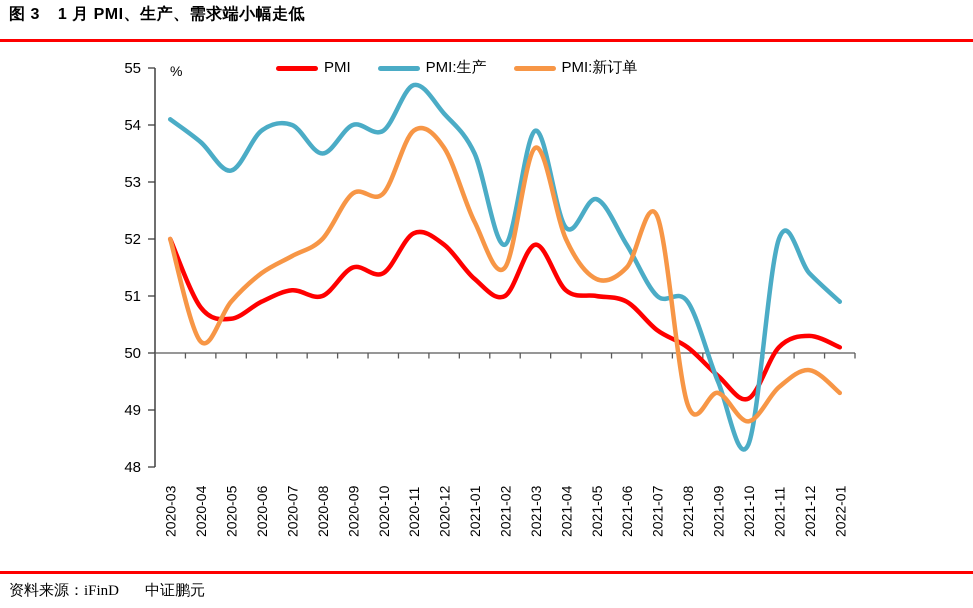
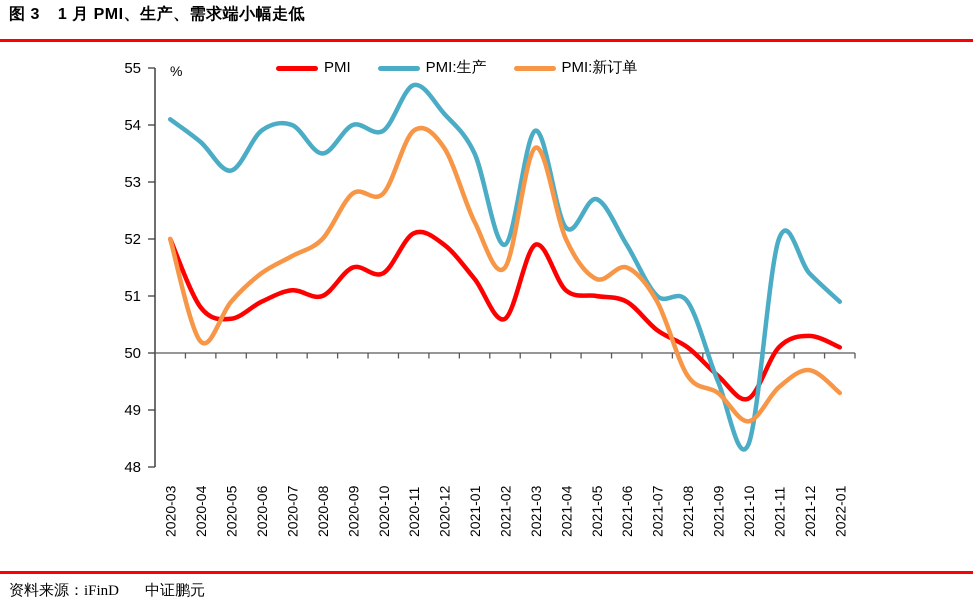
PMI/2021-02: 51.0 -> 50.6
PMI:新订单/2021-07: 52.4 -> 50.9
PMI:新订单/2021-08: 49.1 -> 49.6
